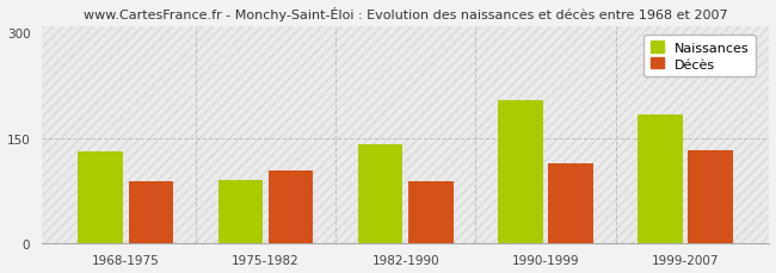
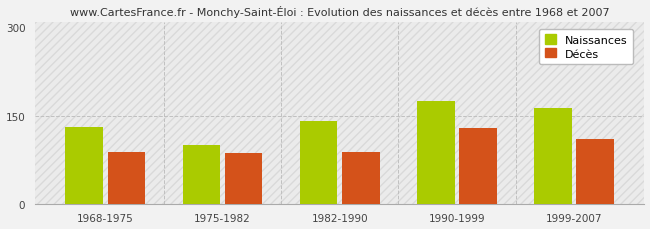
Naissances/1975-1982: 90 -> 100
Décès/1975-1982: 104 -> 87
Naissances/1990-1999: 204 -> 175
Décès/1990-1999: 114 -> 128
Naissances/1999-2007: 184 -> 163
Décès/1999-2007: 132 -> 110
